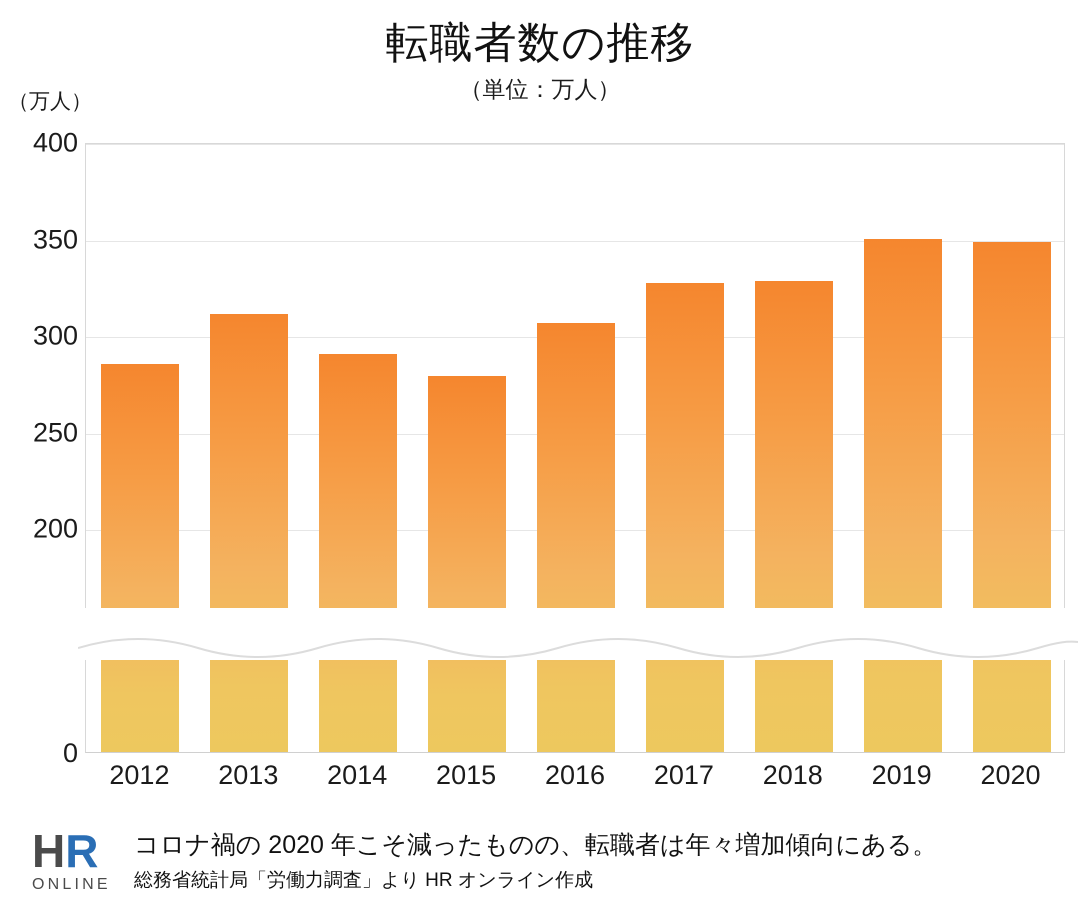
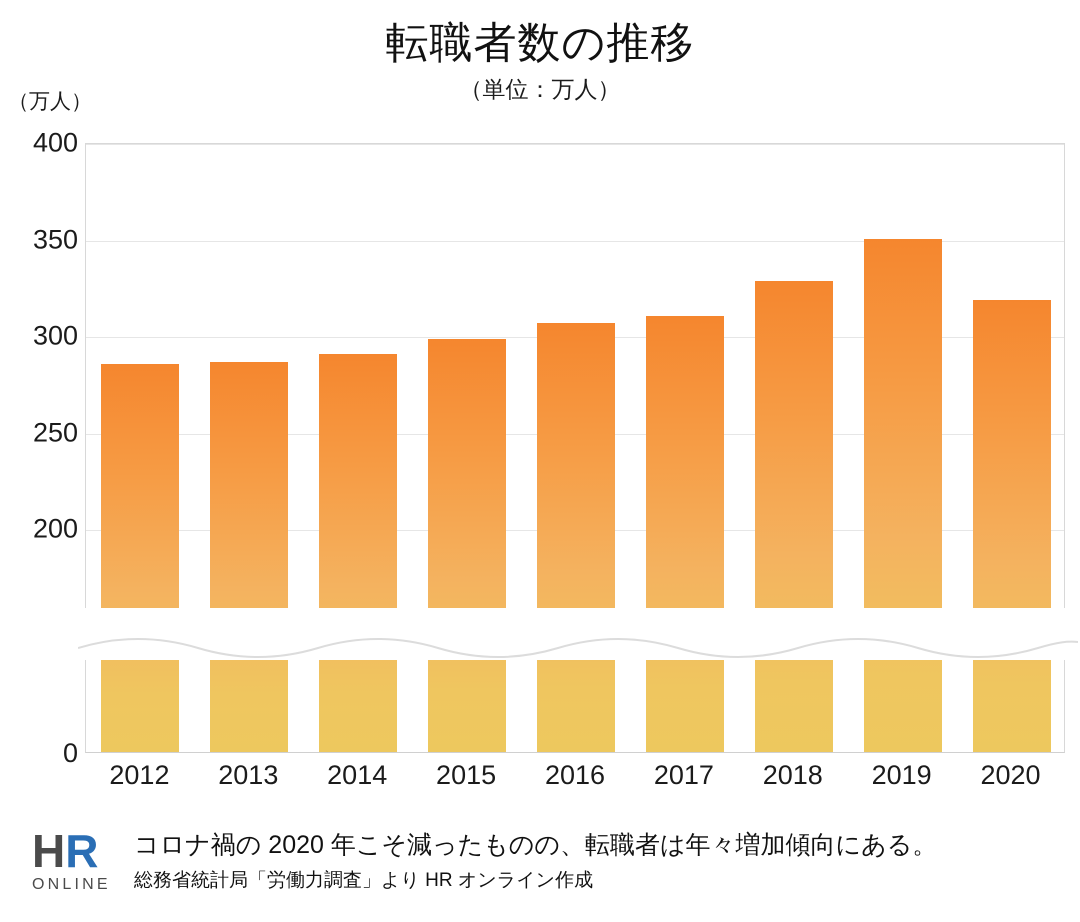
2013: 312 -> 287
2015: 280 -> 299
2017: 328 -> 311
2020: 349 -> 319
